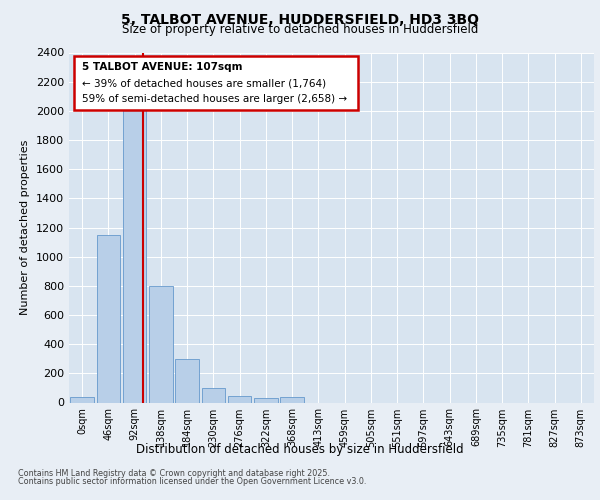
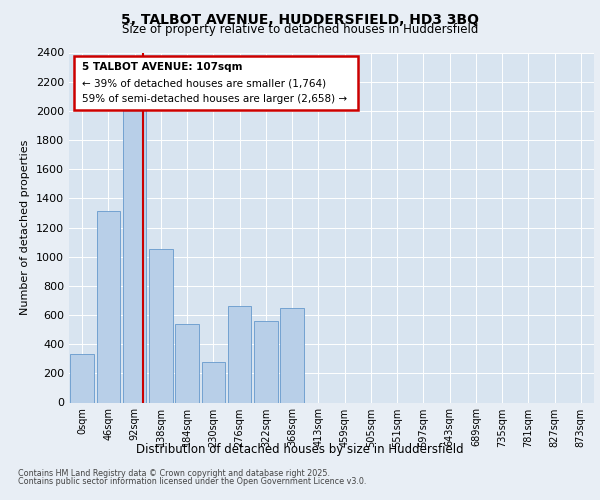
0sqm: 40 -> 330
46sqm: 1150 -> 1310
138sqm: 800 -> 1050
184sqm: 300 -> 540
230sqm: 100 -> 280
276sqm: 40 -> 660
322sqm: 30 -> 560
368sqm: 40 -> 650
